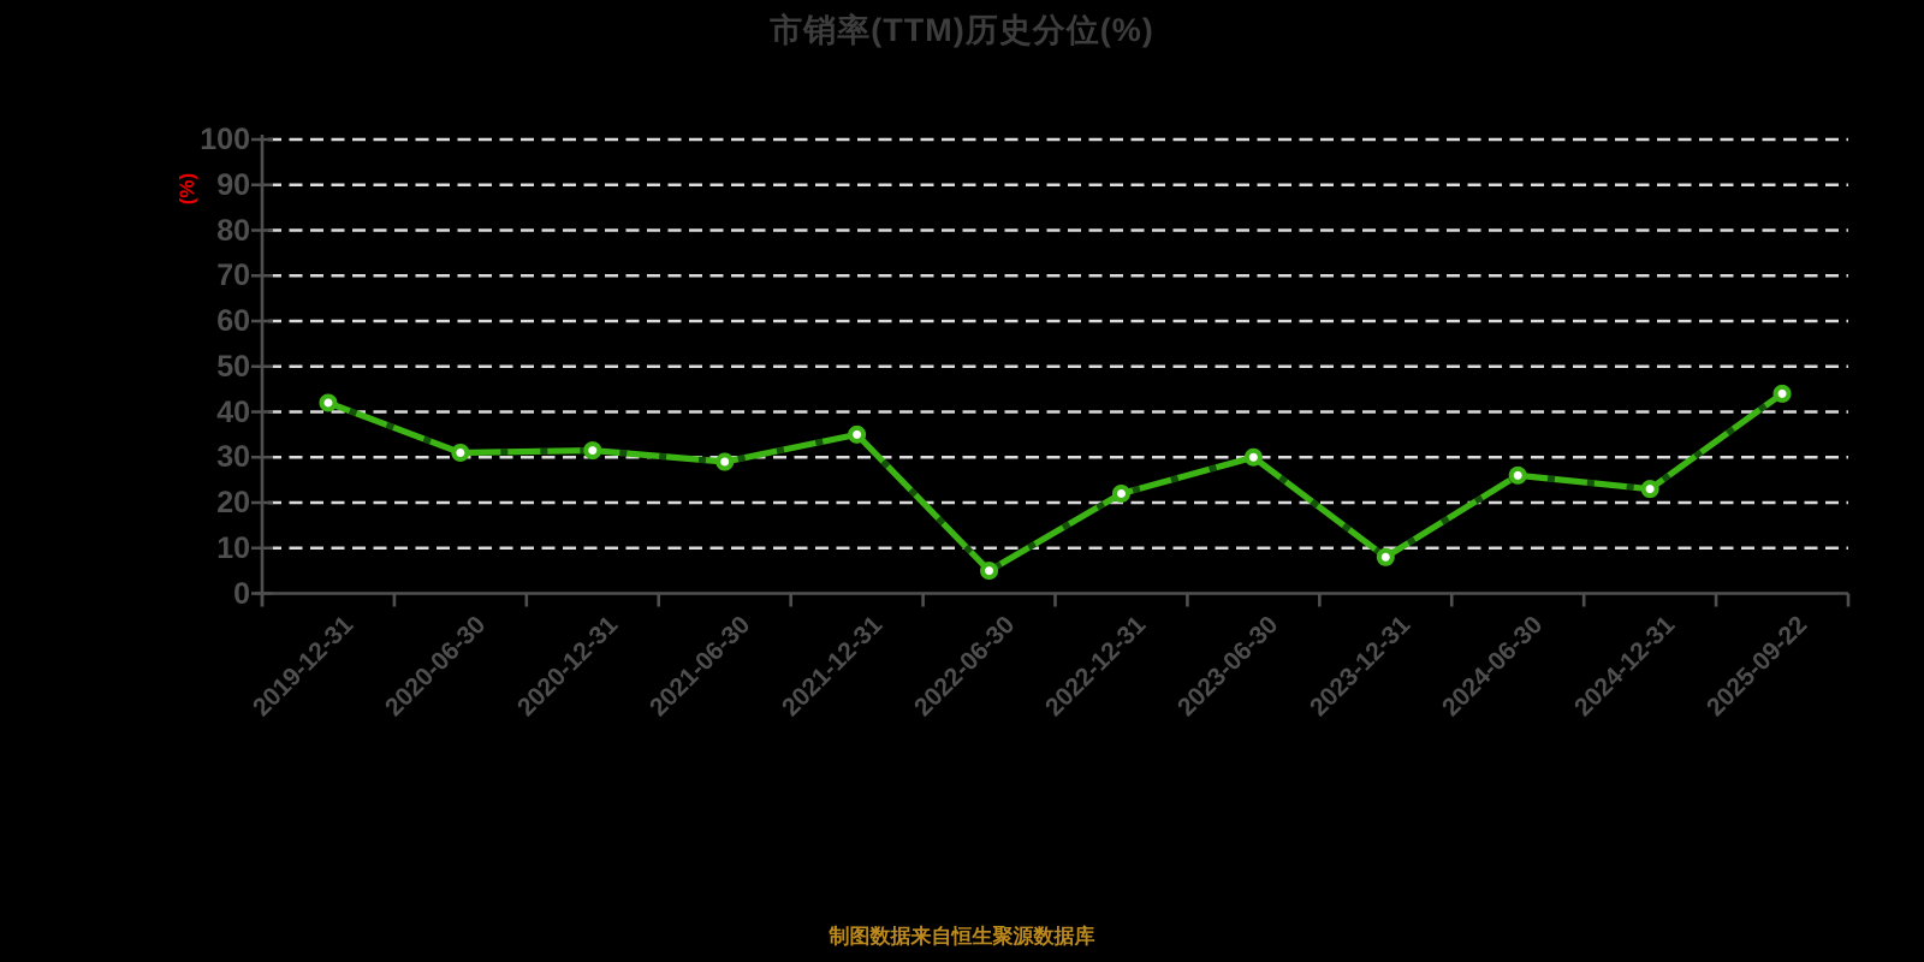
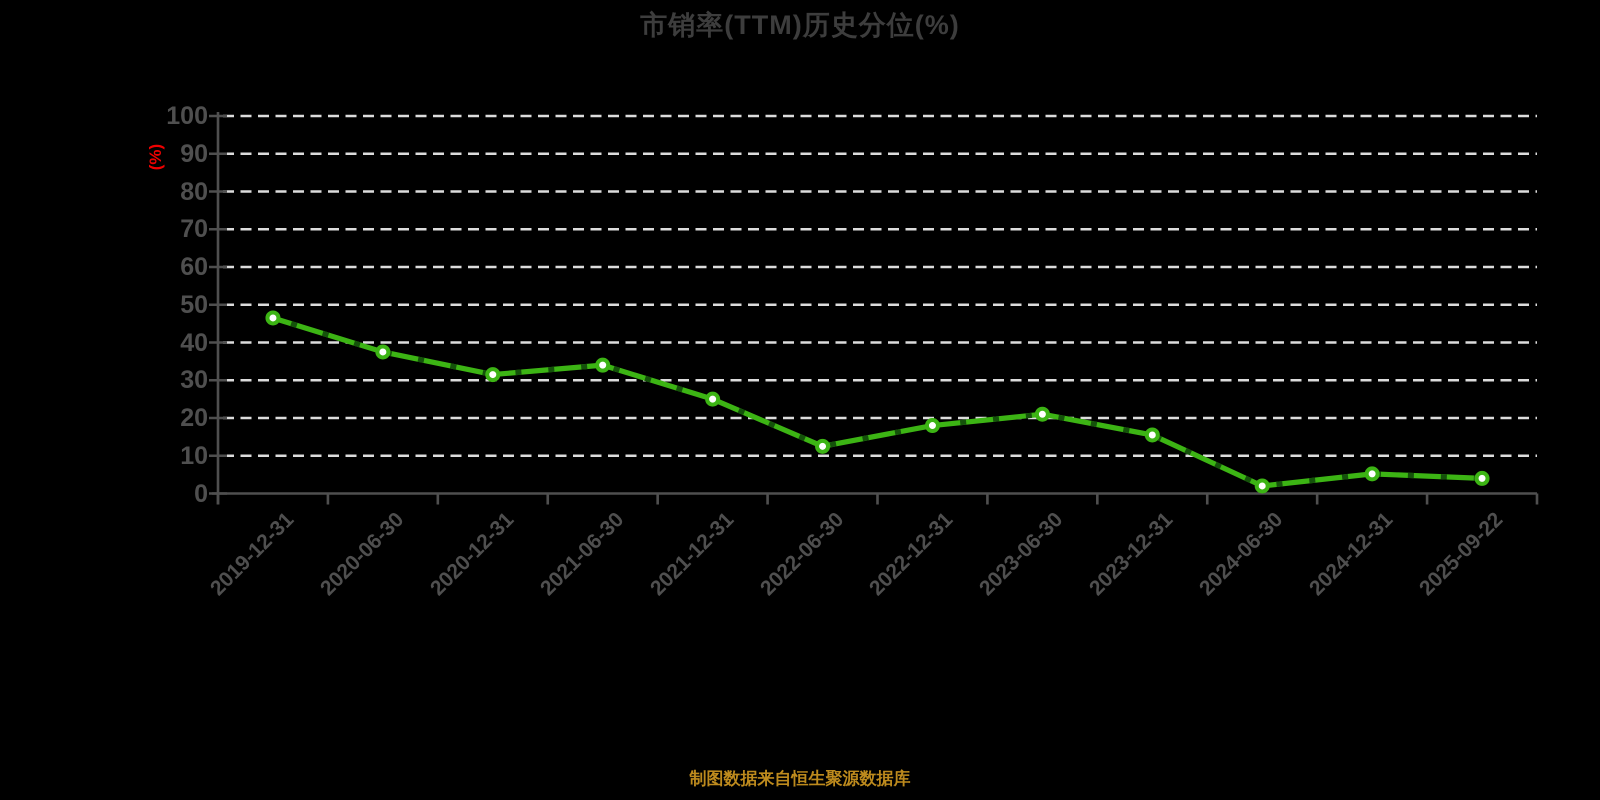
2019-12-31: 42 -> 46
2020-06-30: 31 -> 38
2021-06-30: 29 -> 34
2021-12-31: 35 -> 25
2022-06-30: 5 -> 12
2022-12-31: 22 -> 18
2023-06-30: 30 -> 21
2023-12-31: 8 -> 16
2024-06-30: 26 -> 2
2024-12-31: 23 -> 5
2025-09-22: 44 -> 4
